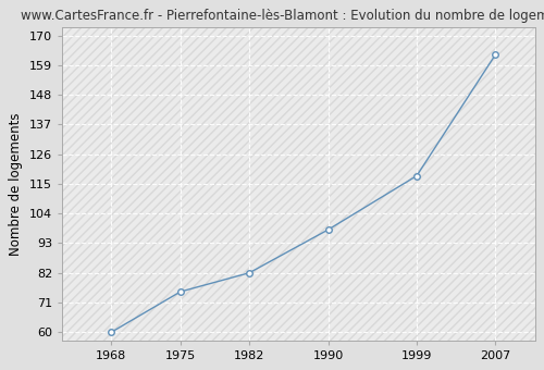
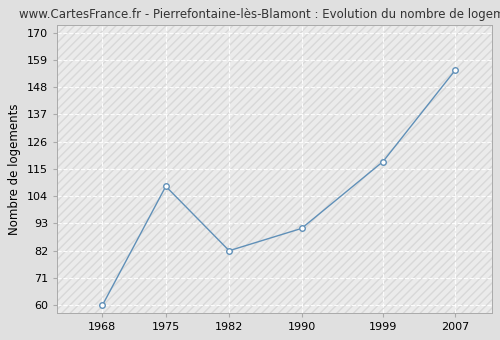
1975: 75 -> 108
1990: 98 -> 91
2007: 163 -> 155
